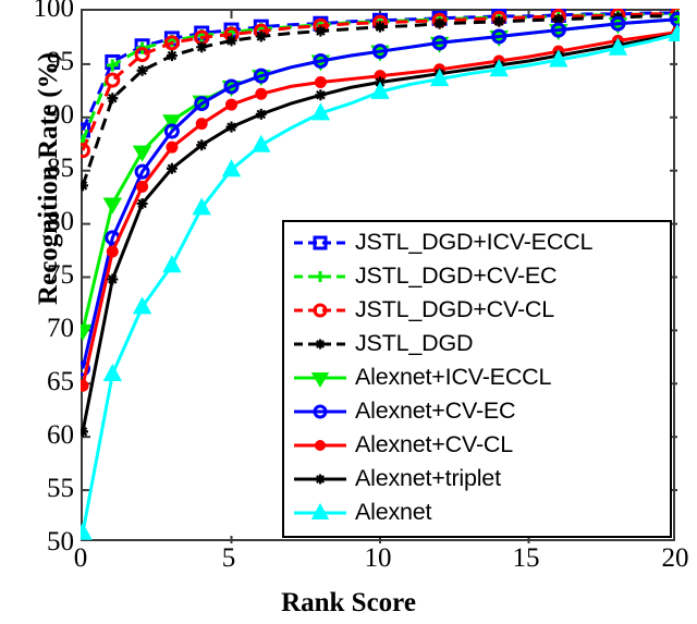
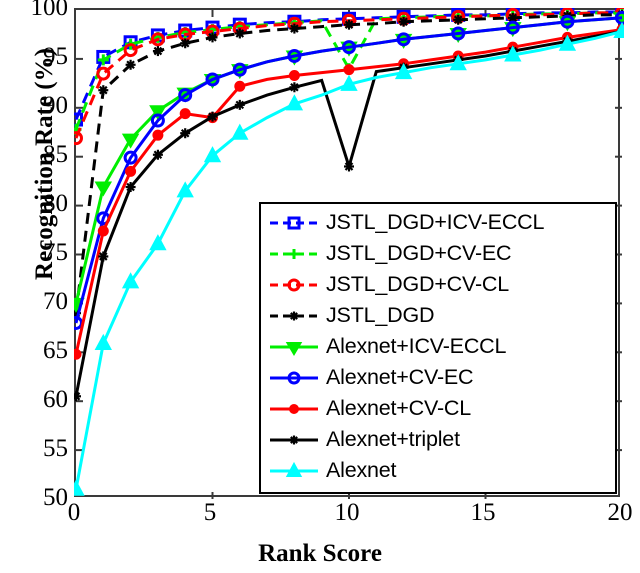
JSTL_DGD/0: 84 -> 69
Alexnet+CV-EC/0: 66 -> 68
Alexnet+CV-CL/5: 91 -> 89
JSTL_DGD+CV-EC/10: 99 -> 94
Alexnet+triplet/10: 93 -> 84
